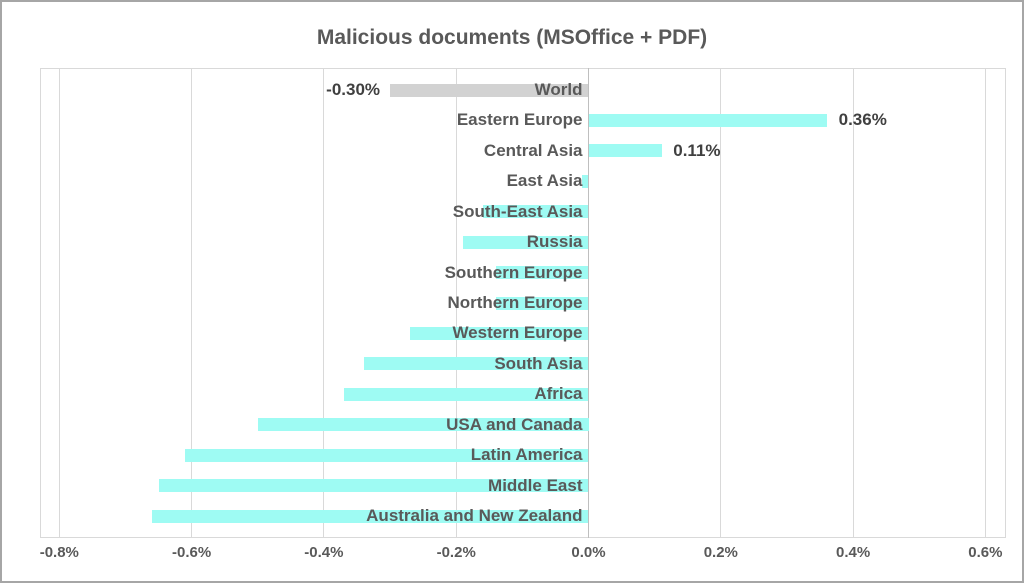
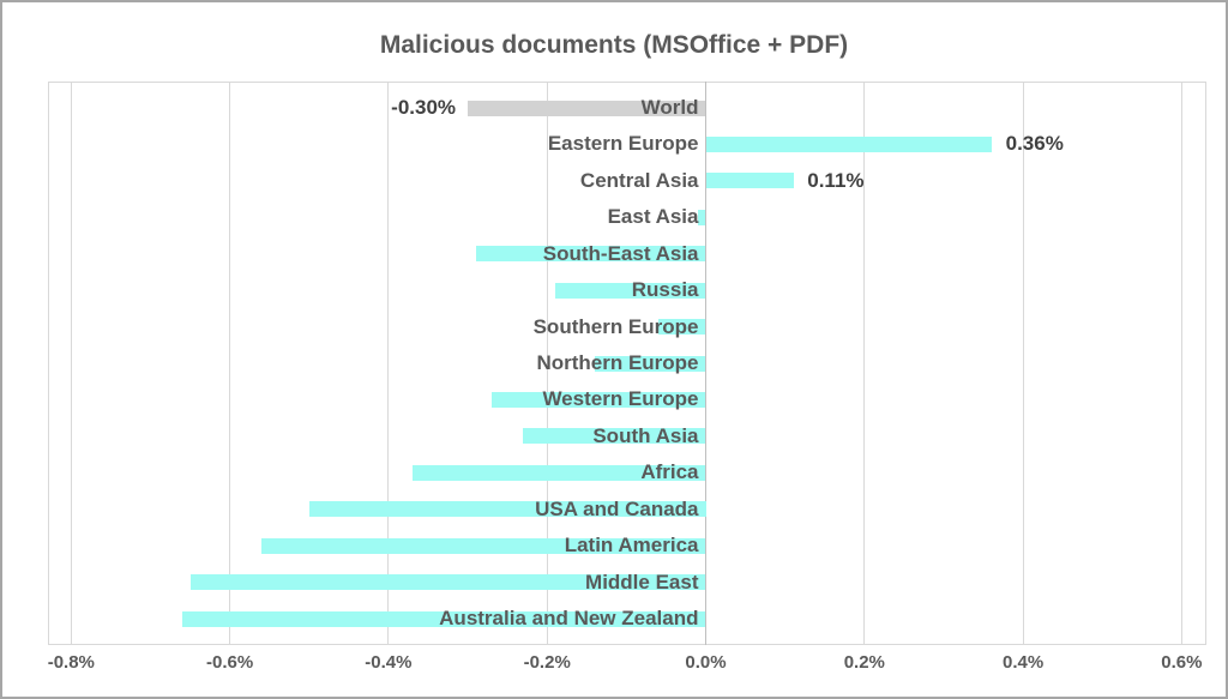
South-East Asia: -0.16% -> -0.29%
Southern Europe: -0.14% -> -0.06%
South Asia: -0.34% -> -0.23%
Latin America: -0.61% -> -0.56%
